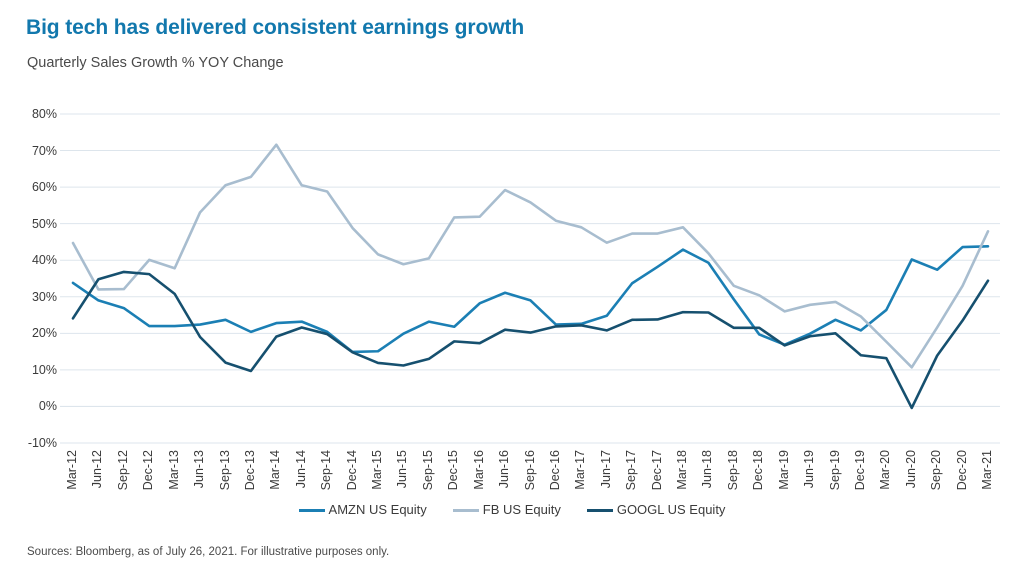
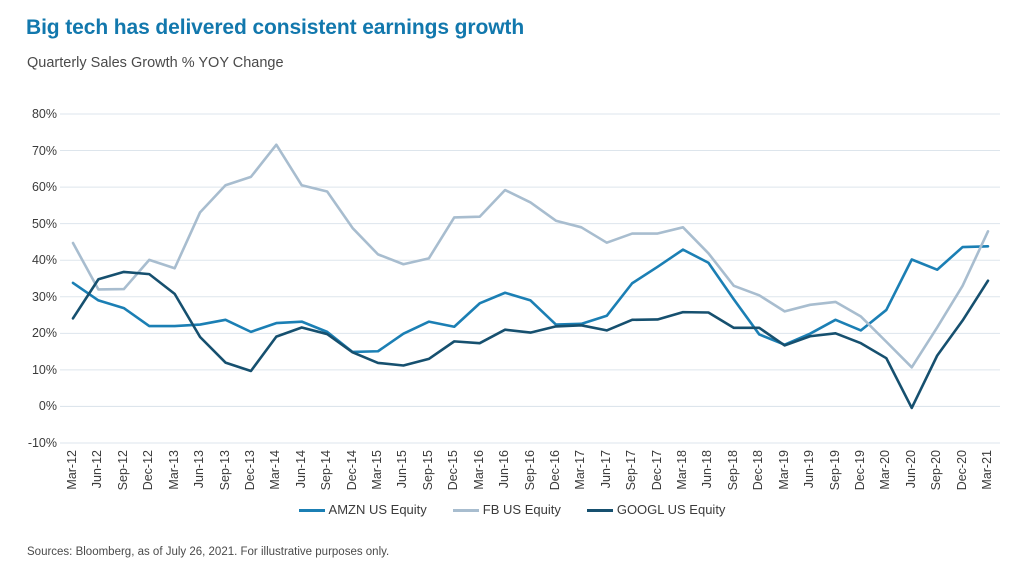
GOOGL US Equity/Dec-19: 14% -> 17%
